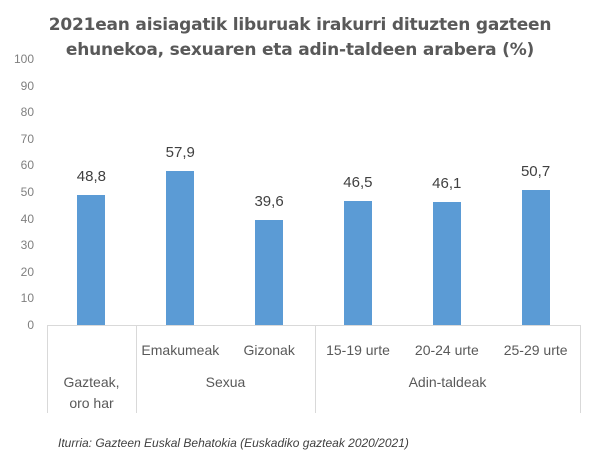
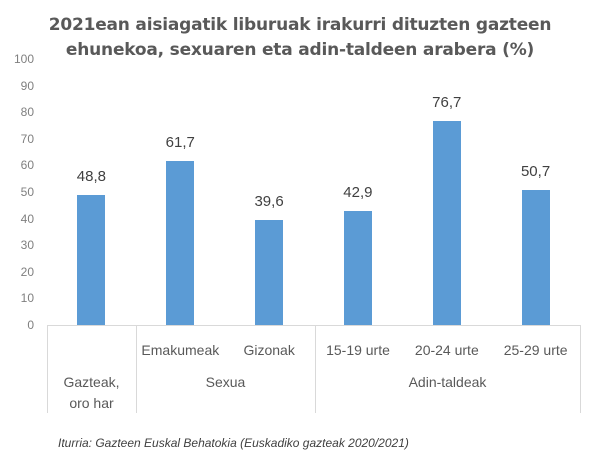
Emakumeak: 57,9 -> 61,7
15-19 urte: 46,5 -> 42,9
20-24 urte: 46,1 -> 76,7
